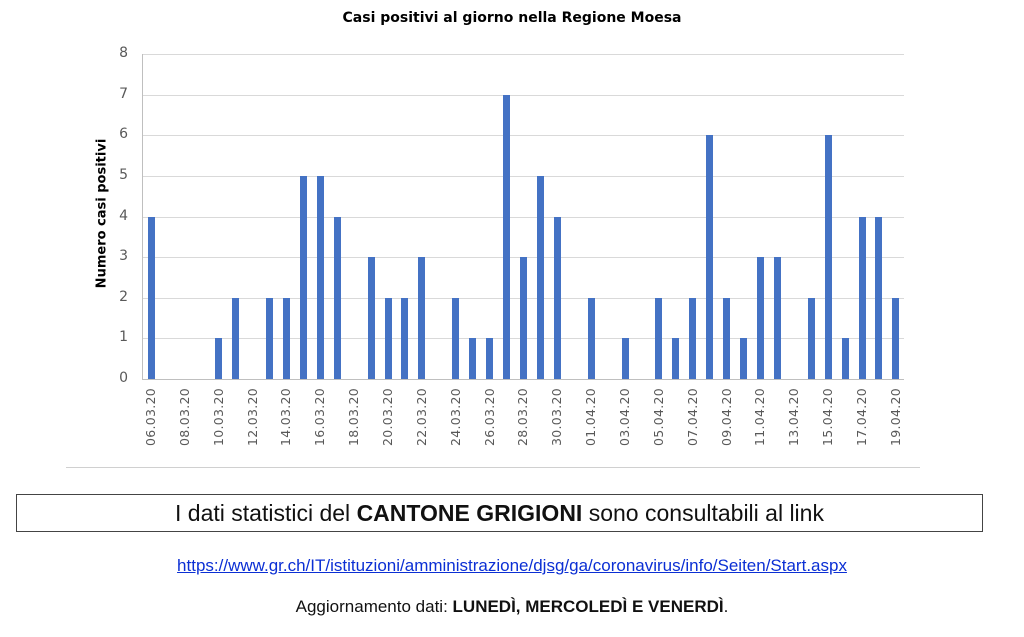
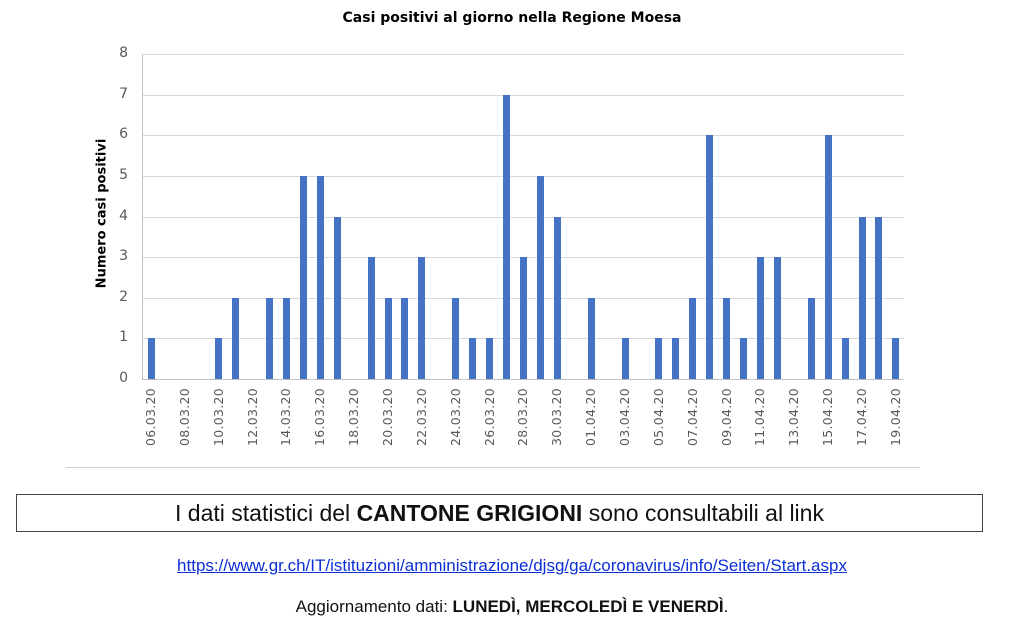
06.03.20: 4 -> 1
05.04.20: 2 -> 1
19.04.20: 2 -> 1
